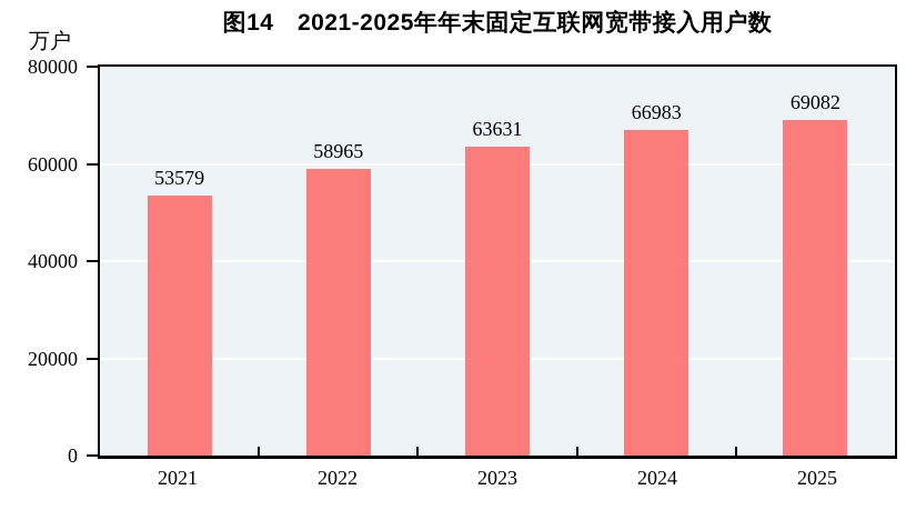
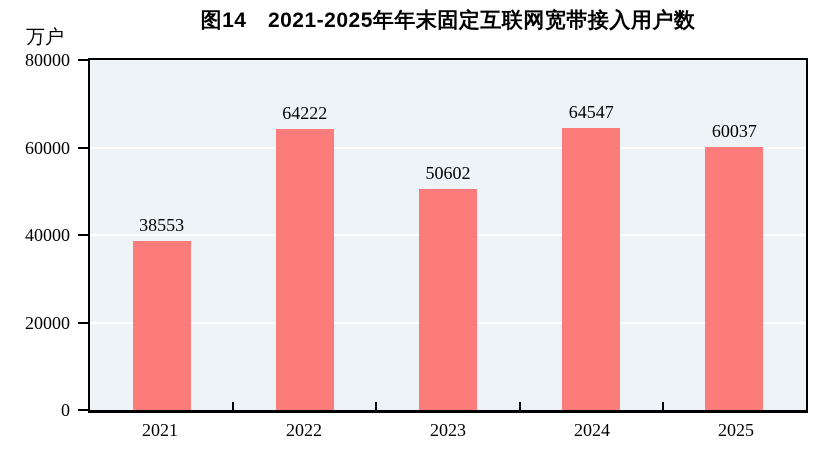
2021: 53579 -> 38553
2022: 58965 -> 64222
2023: 63631 -> 50602
2024: 66983 -> 64547
2025: 69082 -> 60037
